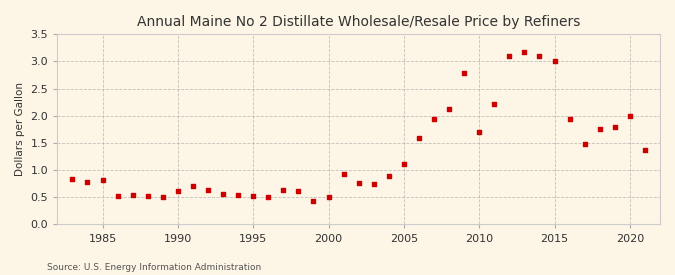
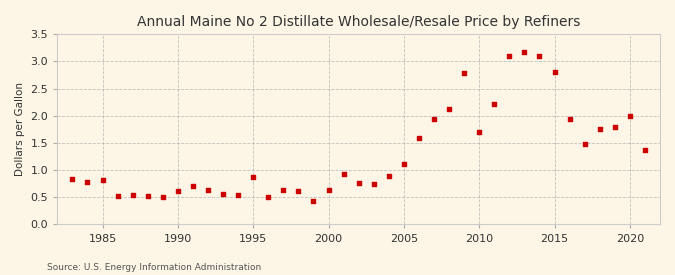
1995: 0.53 -> 0.88
2000: 0.50 -> 0.64
2015: 3.00 -> 2.80
